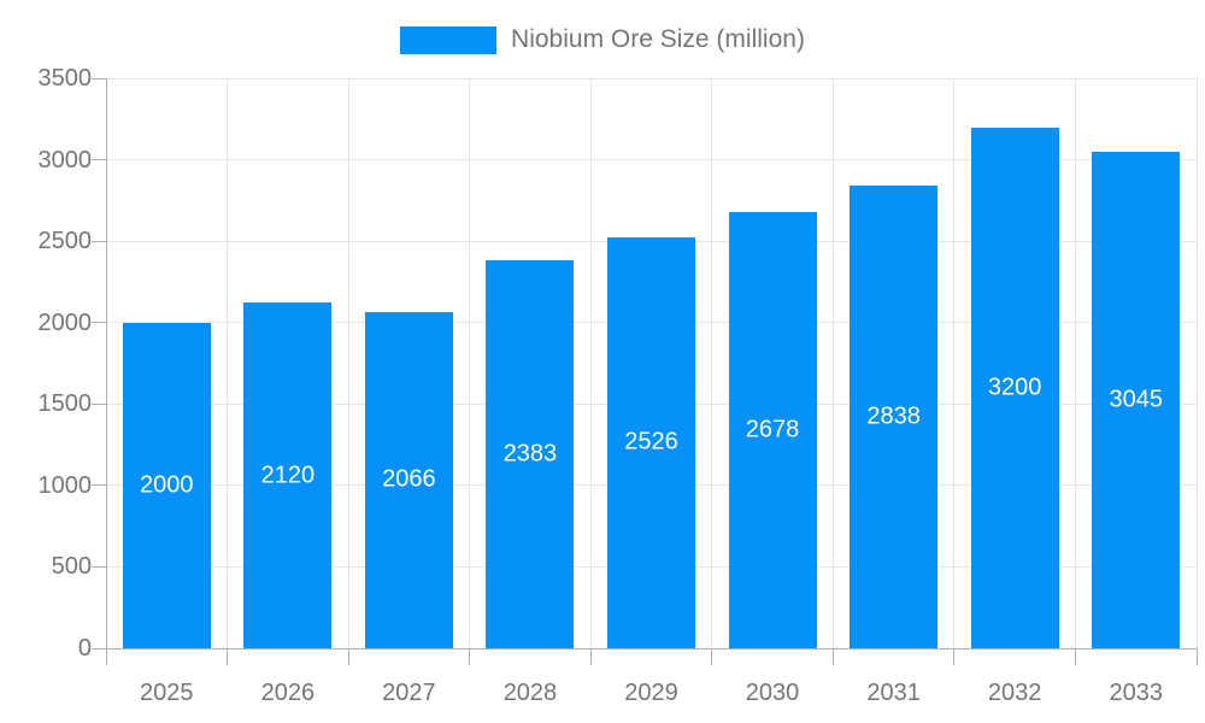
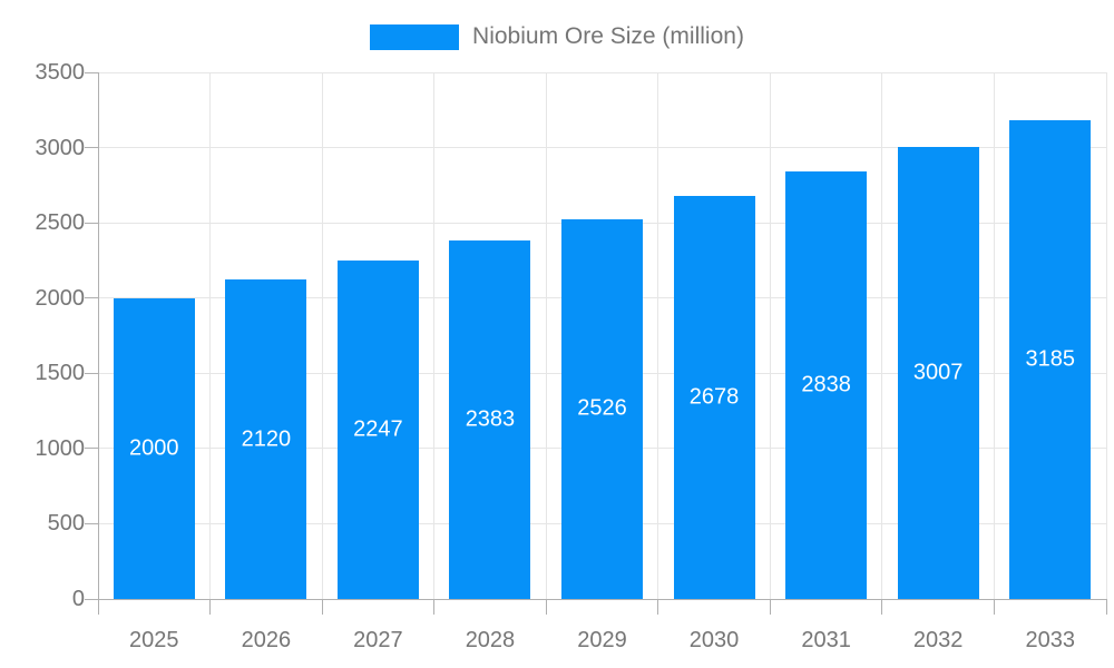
2027: 2066 -> 2247
2032: 3200 -> 3007
2033: 3045 -> 3185
